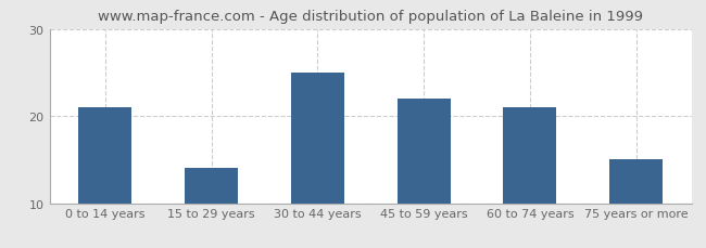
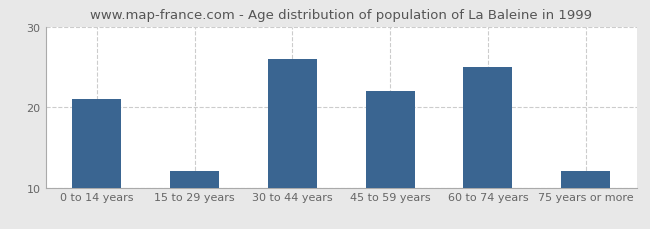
15 to 29 years: 14 -> 12
30 to 44 years: 25 -> 26
60 to 74 years: 21 -> 25
75 years or more: 15 -> 12
